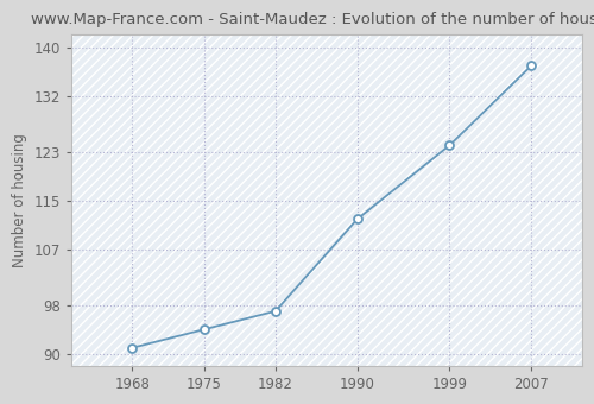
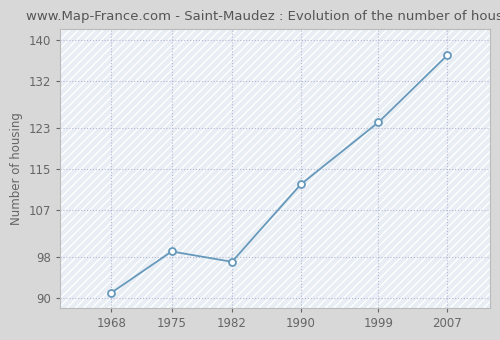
1975: 94 -> 99
